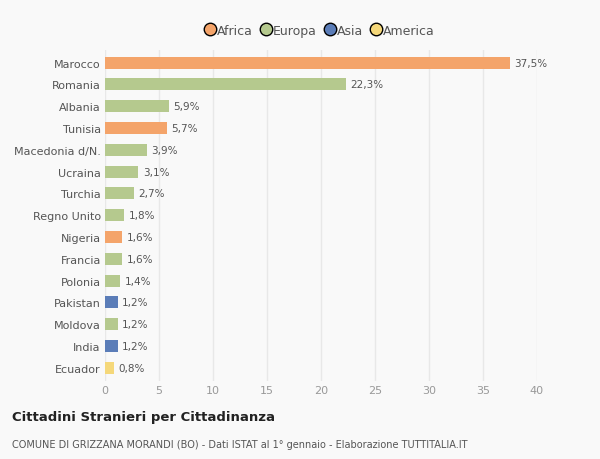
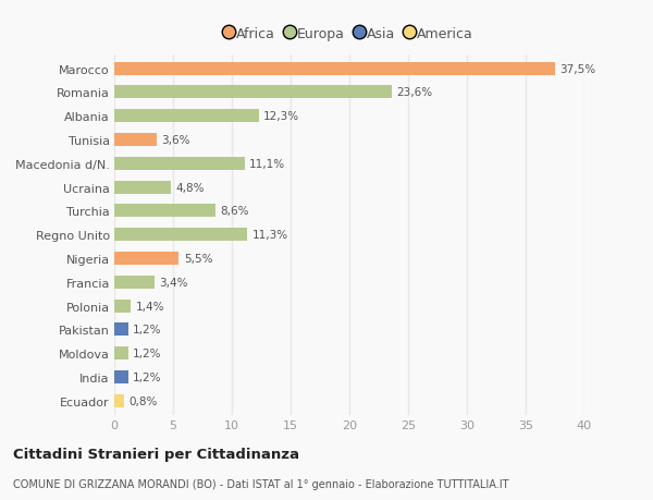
Romania: 22,3% -> 23,6%
Albania: 5,9% -> 12,3%
Tunisia: 5,7% -> 3,6%
Macedonia d/N.: 3,9% -> 11,1%
Ucraina: 3,1% -> 4,8%
Turchia: 2,7% -> 8,6%
Regno Unito: 1,8% -> 11,3%
Nigeria: 1,6% -> 5,5%
Francia: 1,6% -> 3,4%
